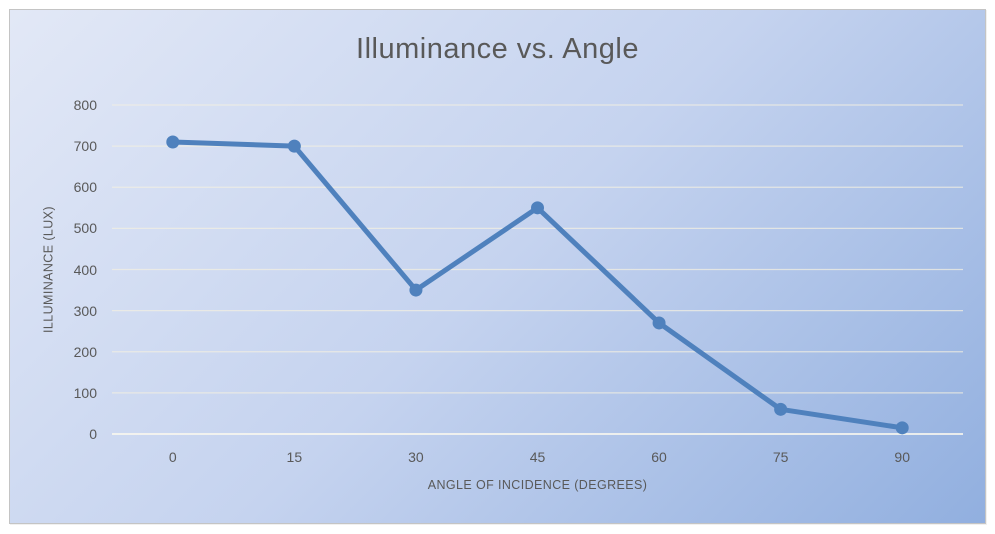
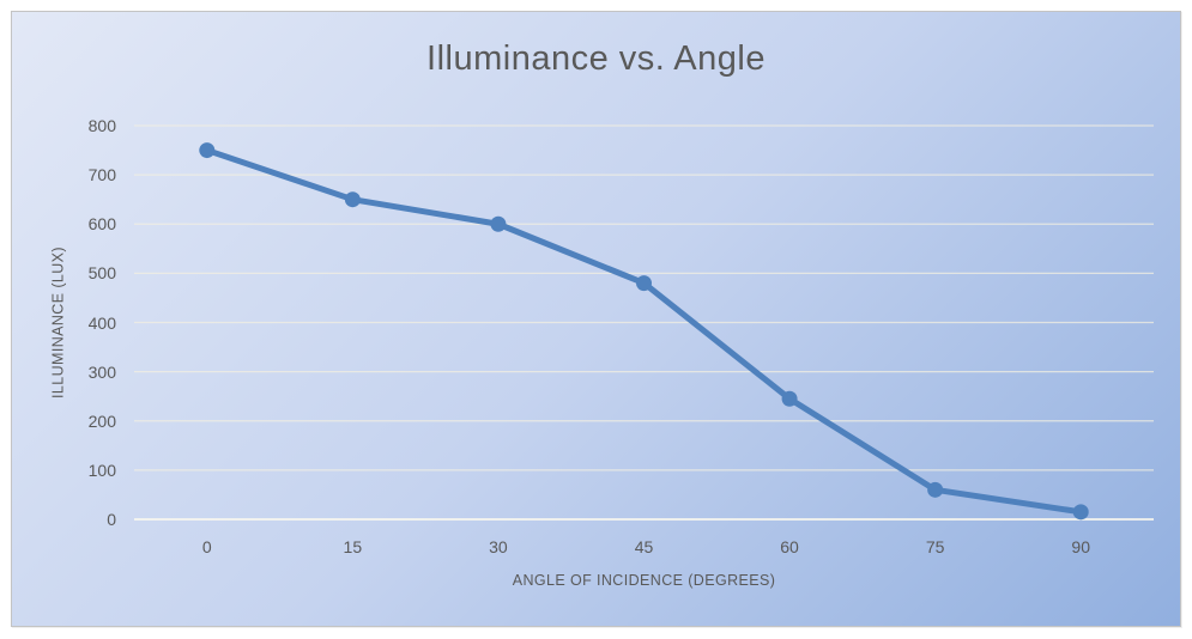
0: 710 -> 750
15: 700 -> 650
30: 350 -> 600
45: 550 -> 480
60: 270 -> 240
